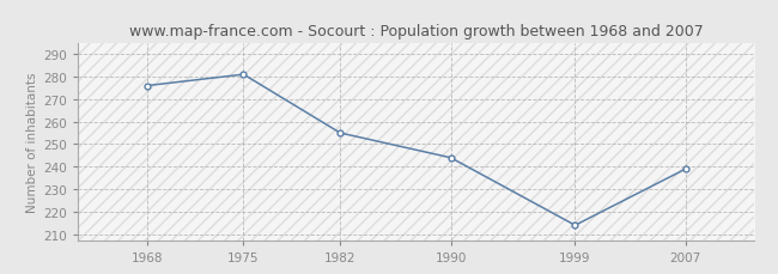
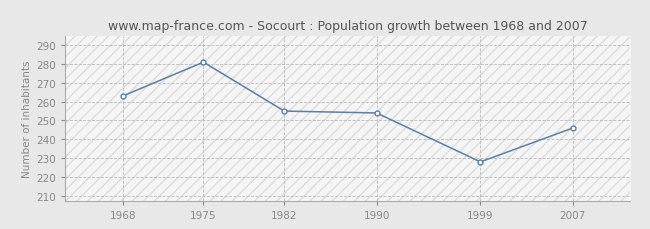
1968: 276 -> 263
1990: 244 -> 254
1999: 214 -> 228
2007: 239 -> 246
